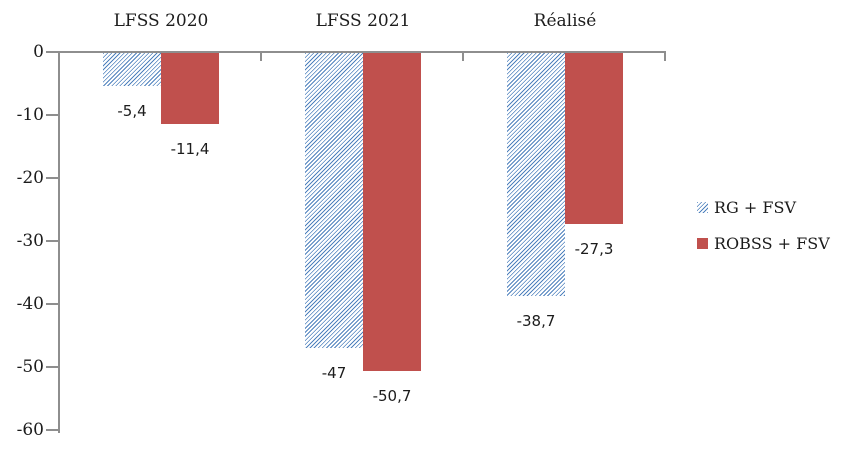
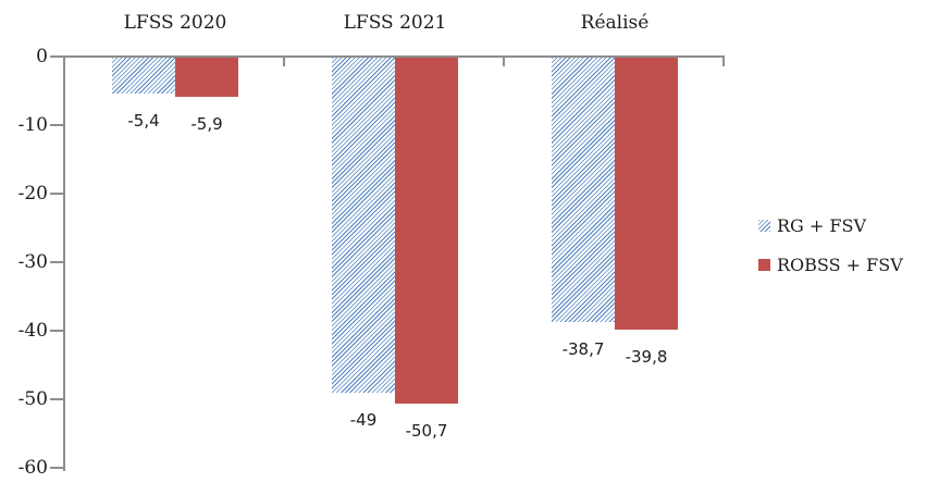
ROBSS + FSV/LFSS 2020: -11,4 -> -5,9
RG + FSV/LFSS 2021: -47 -> -49
ROBSS + FSV/Réalisé: -27,3 -> -39,8
